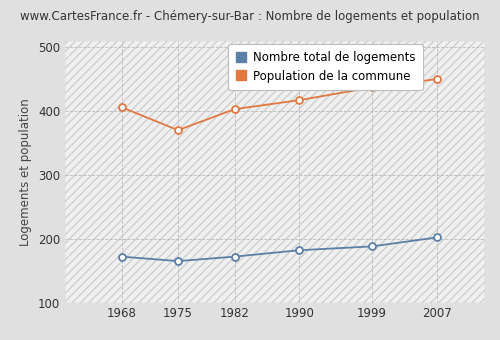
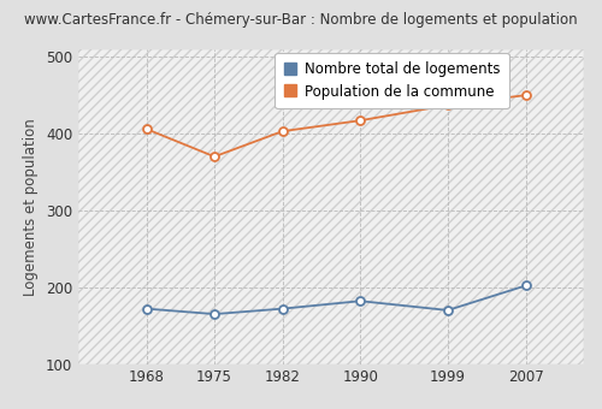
Nombre total de logements/1999: 188 -> 170
